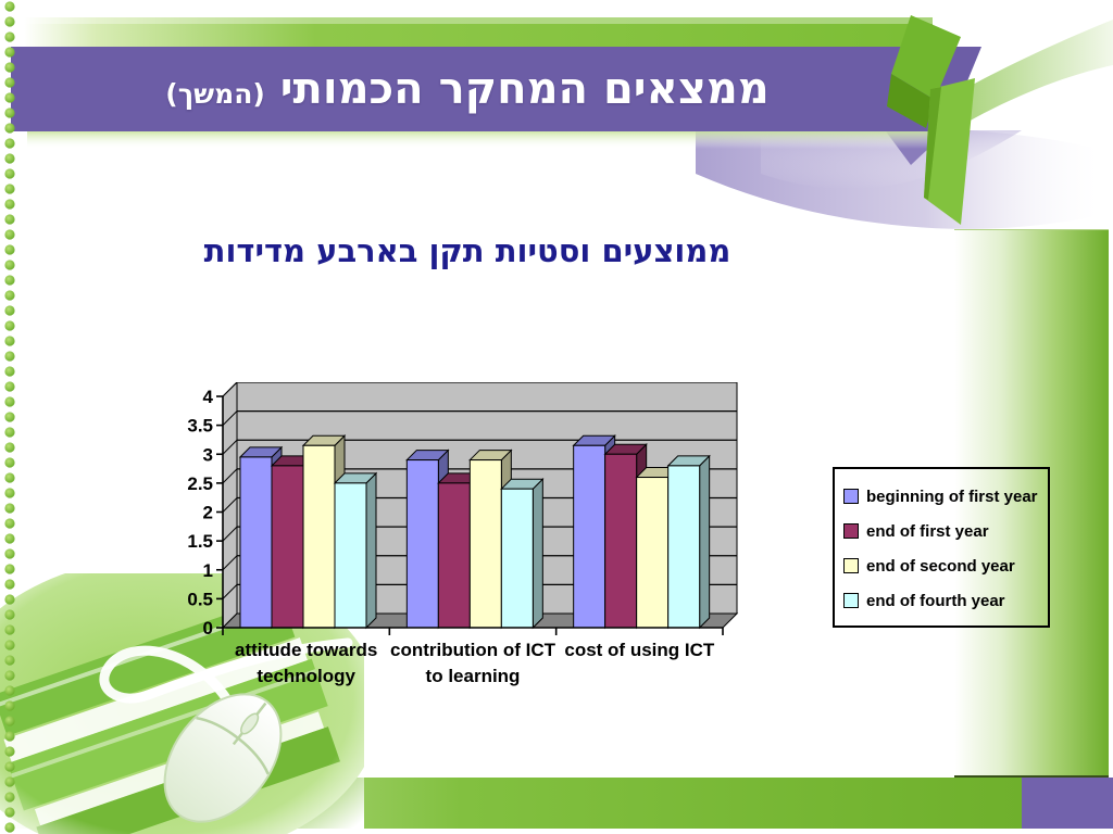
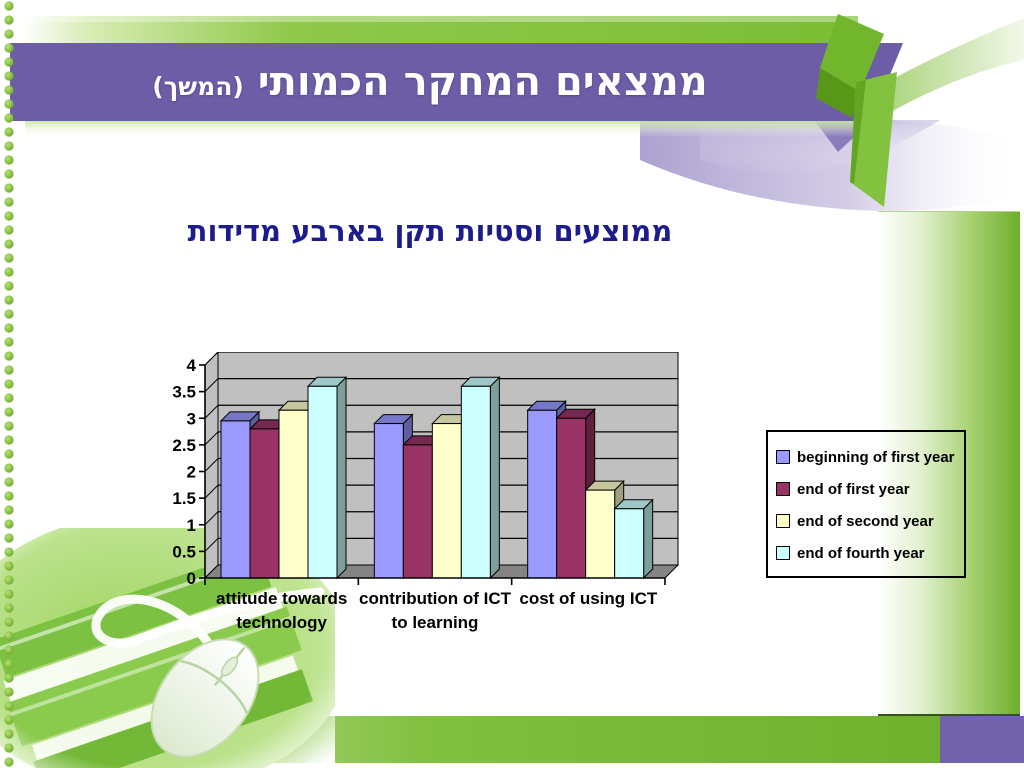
end of fourth year/attitude towards technology: 2.5 -> 3.6
end of fourth year/contribution of ICT to learning: 2.4 -> 3.6
end of second year/cost of using ICT: 2.6 -> 1.6
end of fourth year/cost of using ICT: 2.8 -> 1.3
